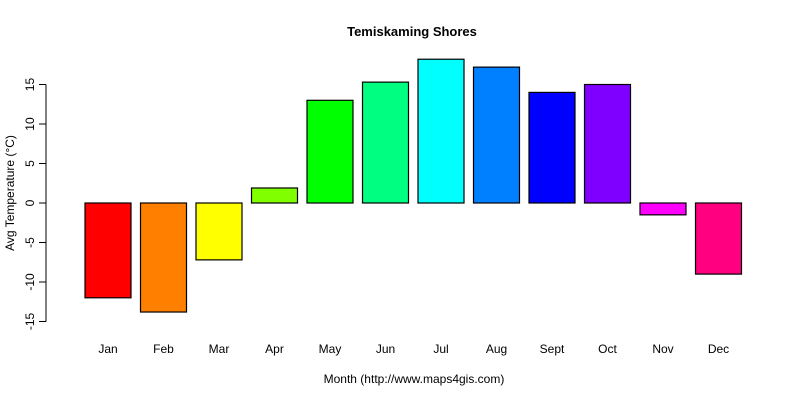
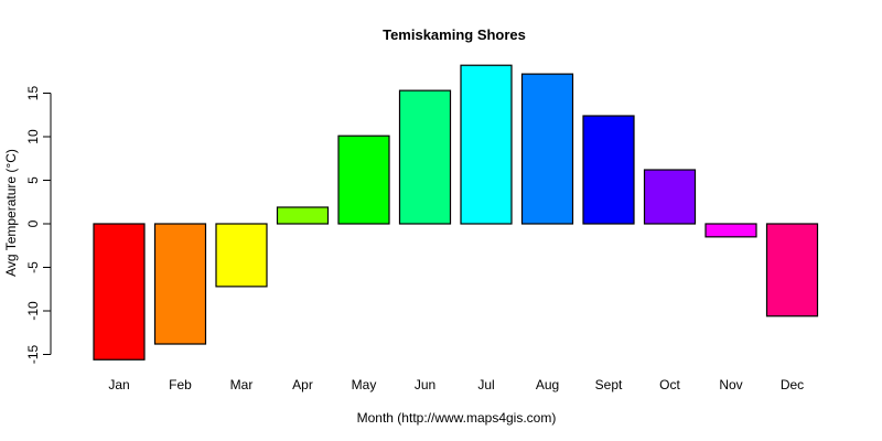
Jan: -12 -> -16
May: 13 -> 10
Sept: 14 -> 12
Oct: 15 -> 6
Dec: -9 -> -11
